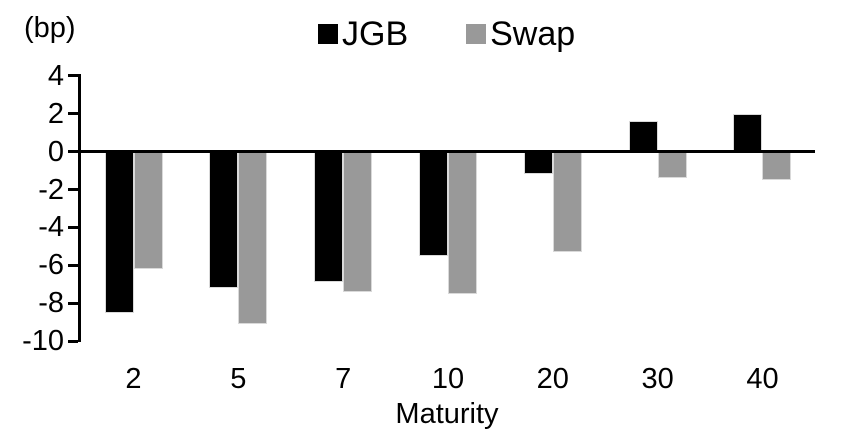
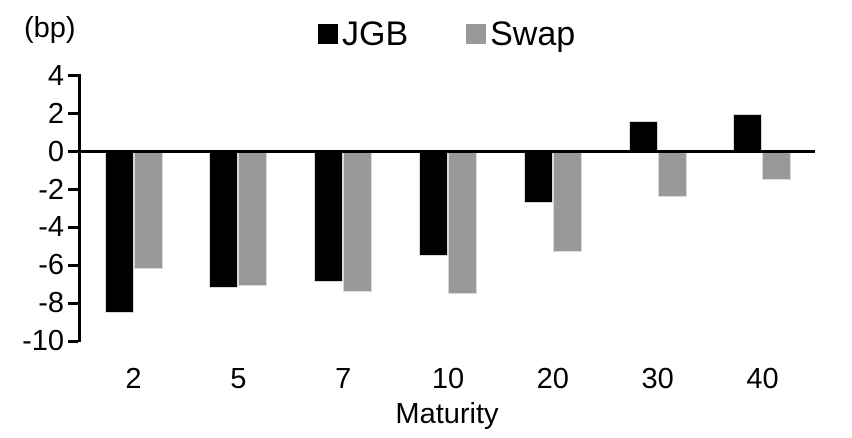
Swap/5: -9.1 -> -7.1
JGB/20: -1.2 -> -2.7
Swap/30: -1.4 -> -2.4
